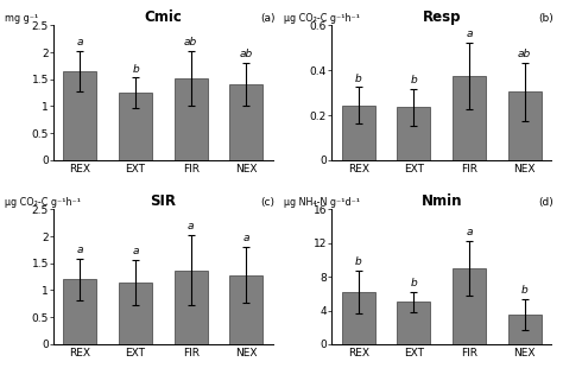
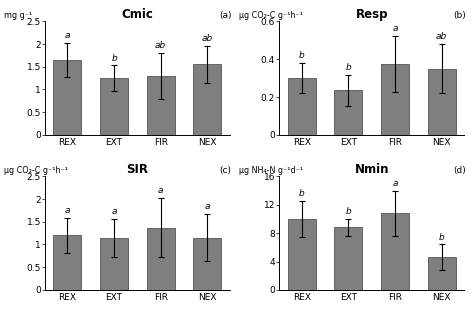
Cmic/FIR: 1.52 -> 1.30
Cmic/NEX: 1.40 -> 1.55
Resp/REX: 0.24 -> 0.30
Resp/NEX: 0.30 -> 0.35
SIR/NEX: 1.28 -> 1.15
Nmin/REX: 6.2 -> 10.0
Nmin/EXT: 5.0 -> 8.8
Nmin/FIR: 9.0 -> 10.8
Nmin/NEX: 3.5 -> 4.6
